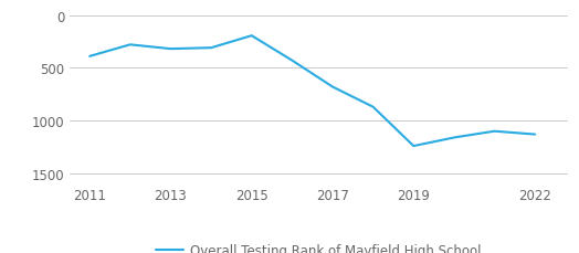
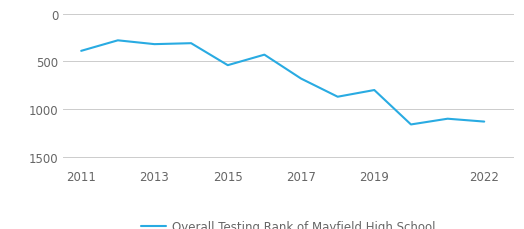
2015: 200 -> 540
2019: 1240 -> 800
